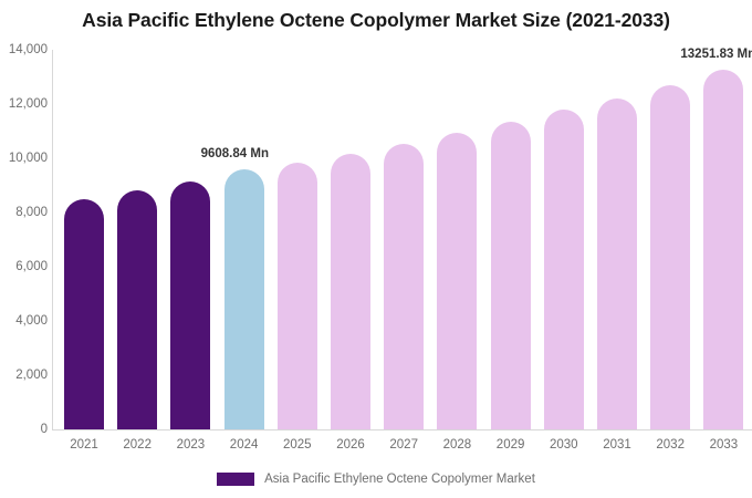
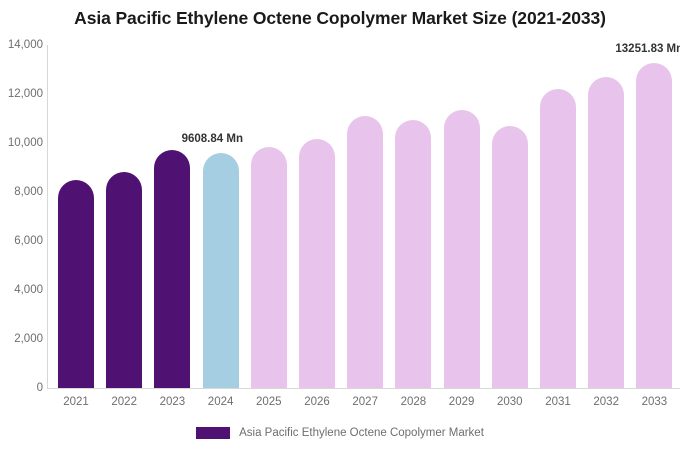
2023: 9200 -> 9700
2027: 10500 -> 11100
2030: 11800 -> 10700
